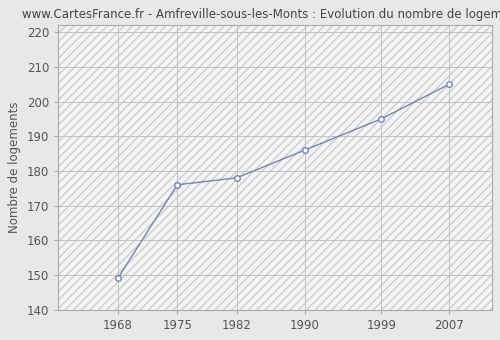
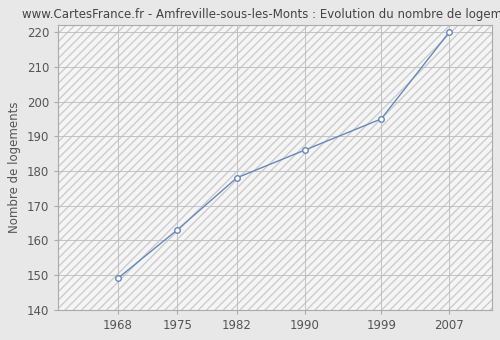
1975: 176 -> 163
2007: 205 -> 220
